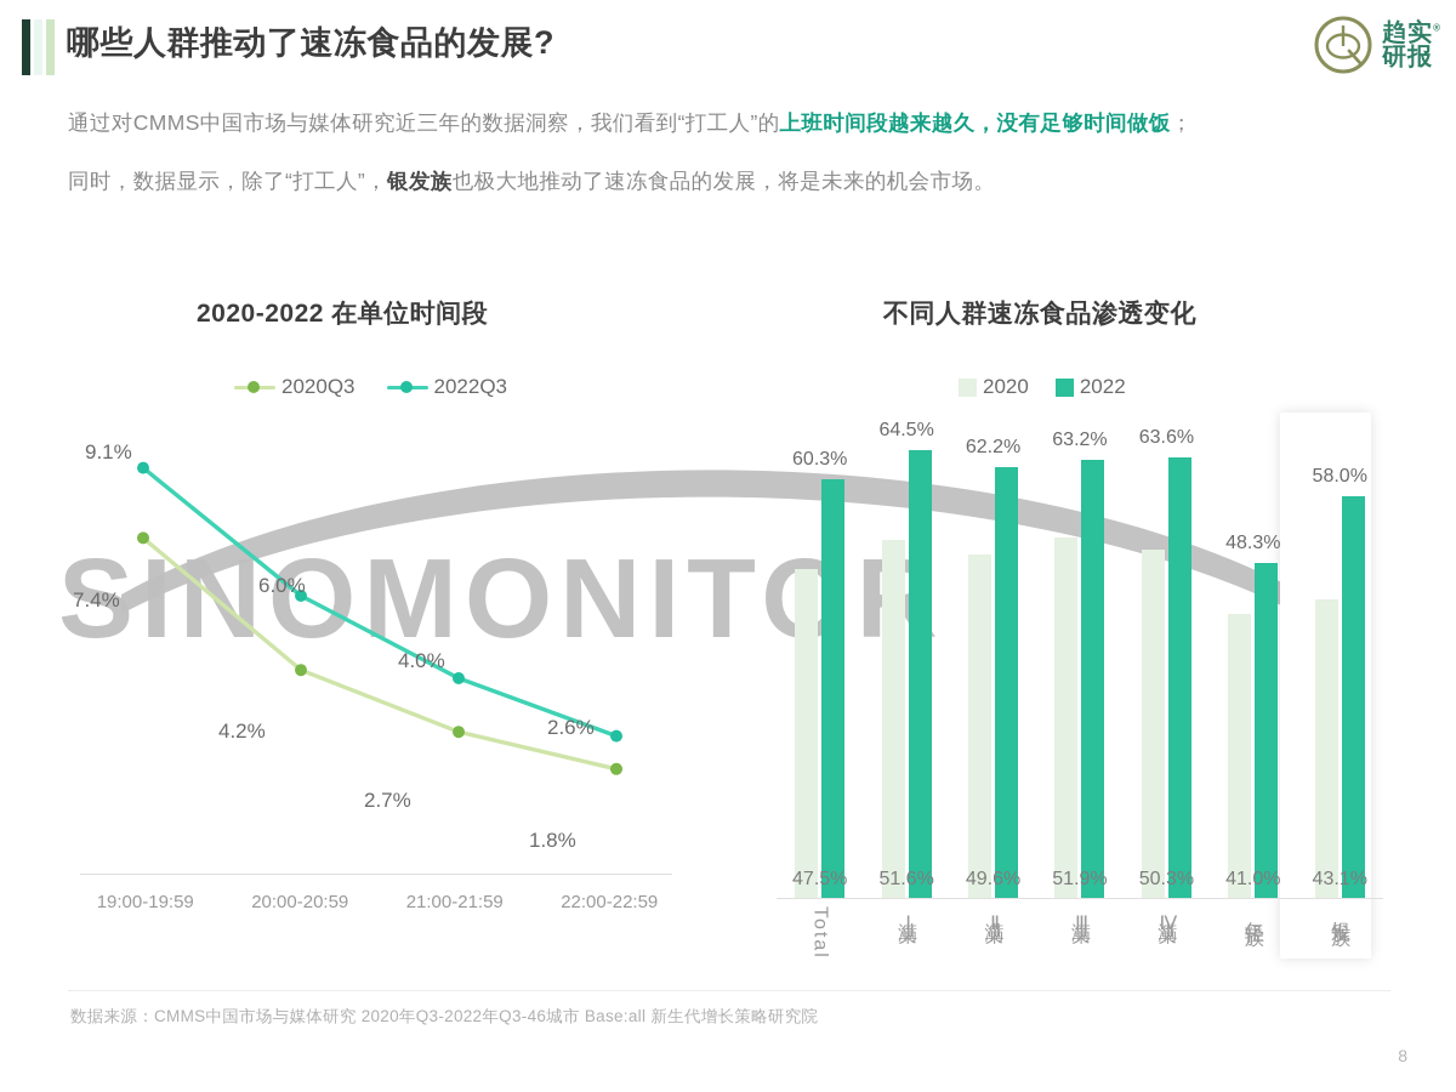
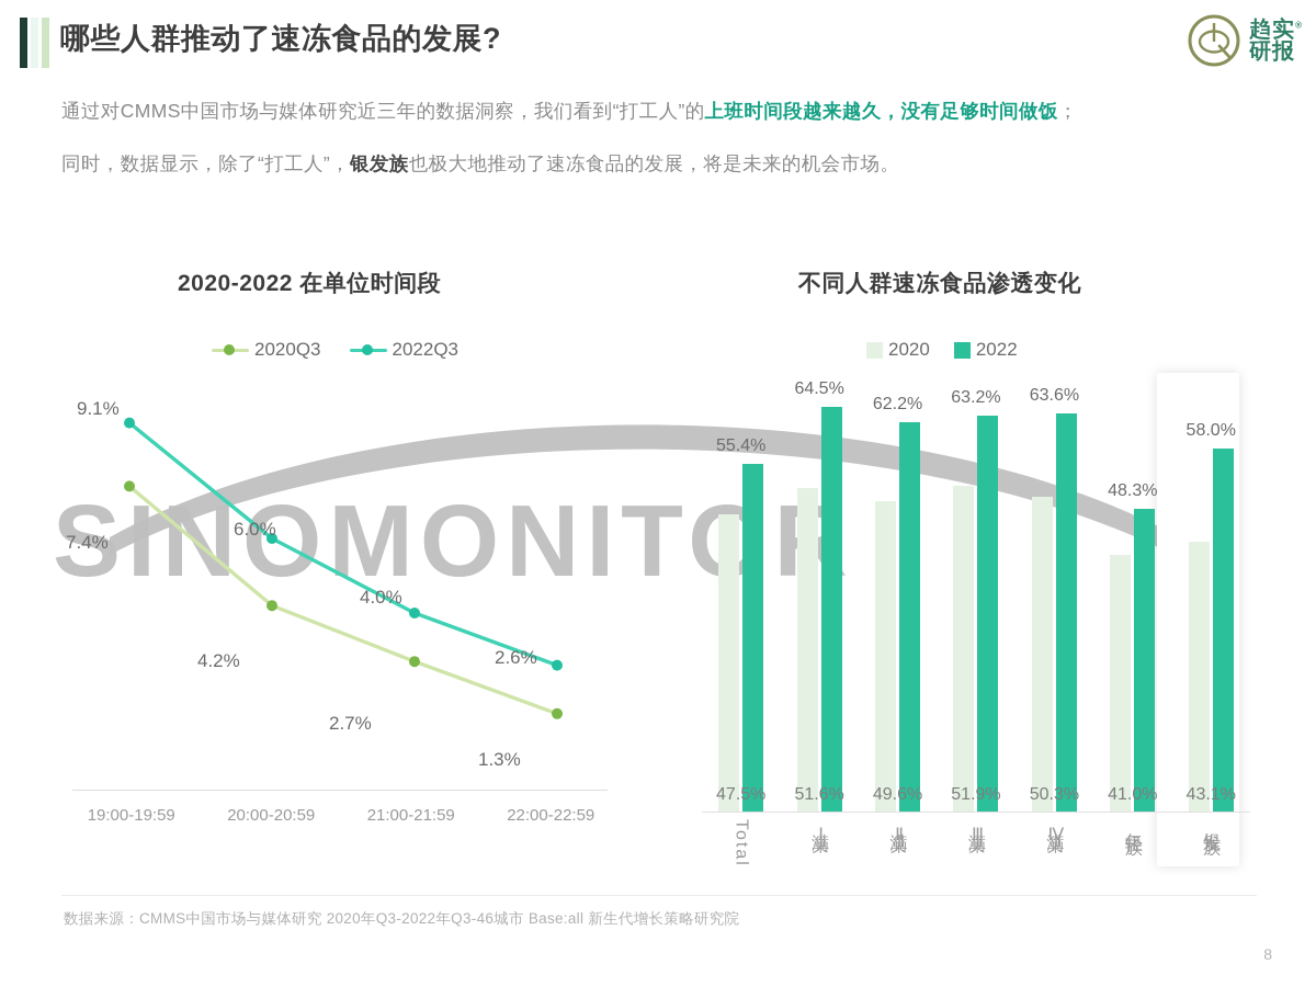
2020-2022 在单位时间段/2020Q3/22:00-22:59: 1.8% -> 1.3%
不同人群速冻食品渗透变化/2022/Total: 60.3% -> 55.4%
